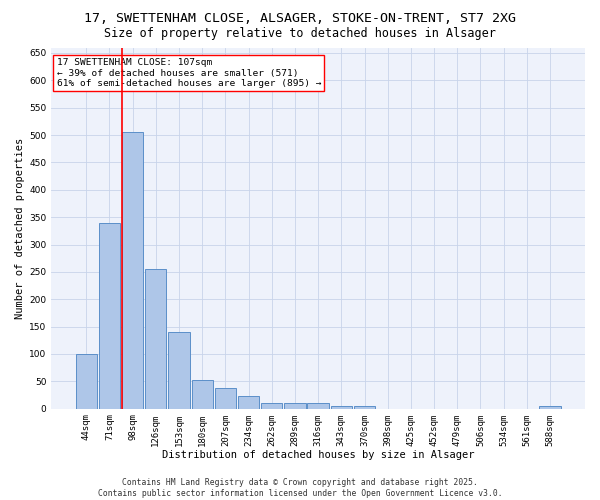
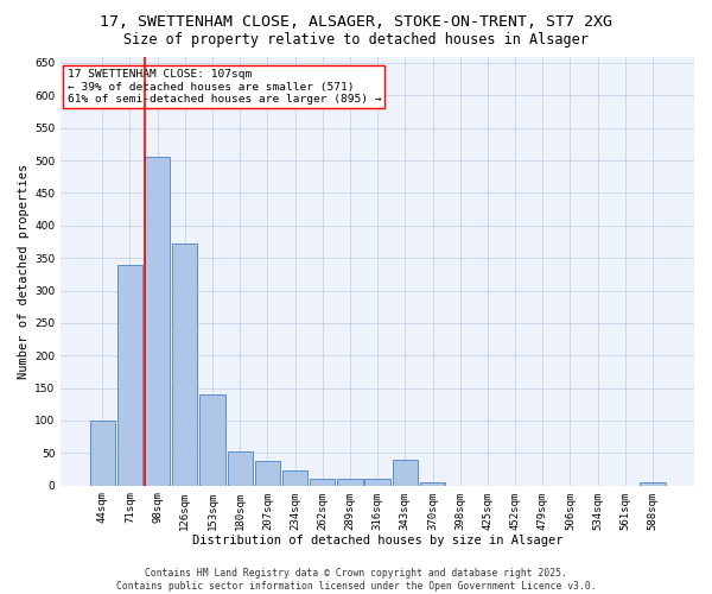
126sqm: 255 -> 372
343sqm: 5 -> 40
